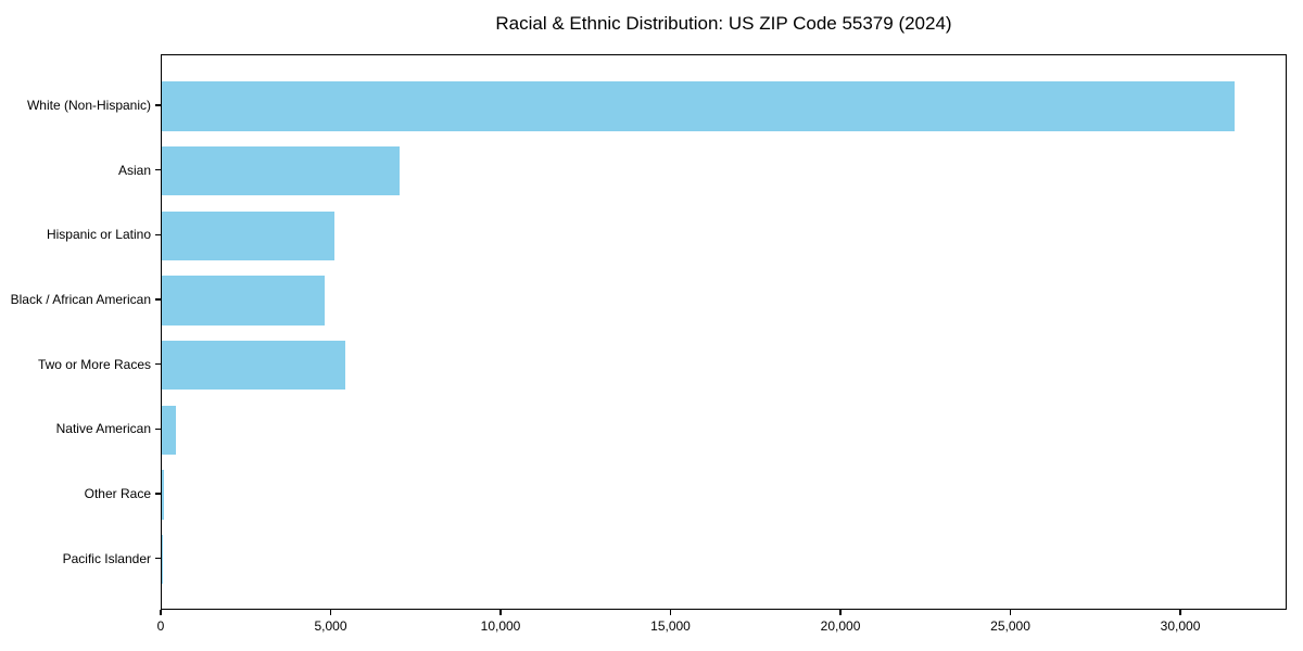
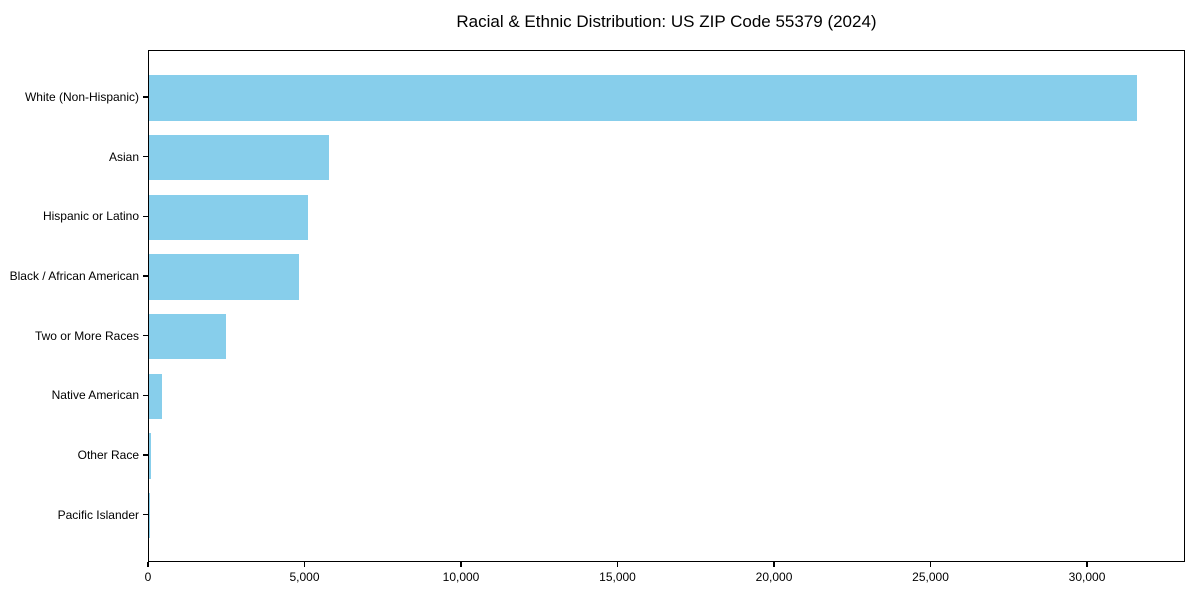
Asian: 7000 -> 5800
Two or More Races: 5400 -> 2500
